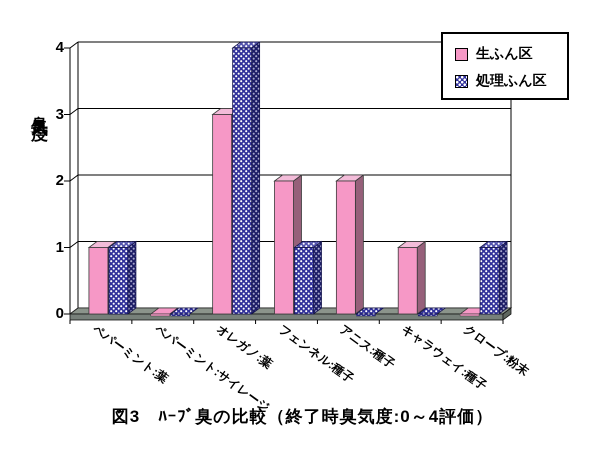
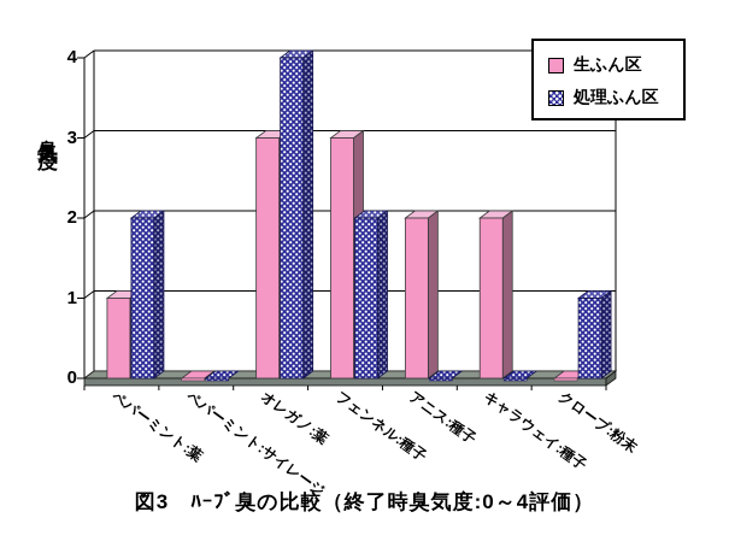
処理ふん区/ペパーミント:葉: 1 -> 2
生ふん区/フェンネル:種子: 2 -> 3
処理ふん区/フェンネル:種子: 1 -> 2
生ふん区/キャラウェイ:種子: 1 -> 2
